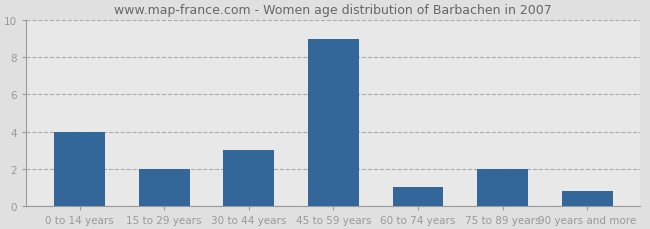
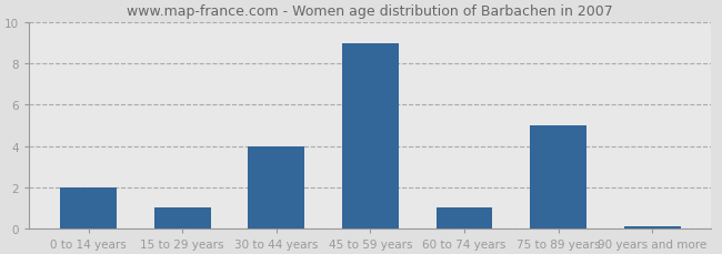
0 to 14 years: 4.0 -> 2.0
15 to 29 years: 2.0 -> 1.0
30 to 44 years: 3.0 -> 4.0
75 to 89 years: 2.0 -> 5.0
90 years and more: 0.8 -> 0.1
